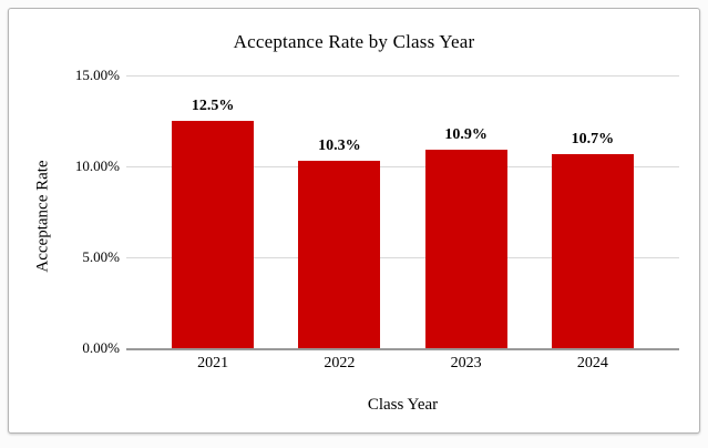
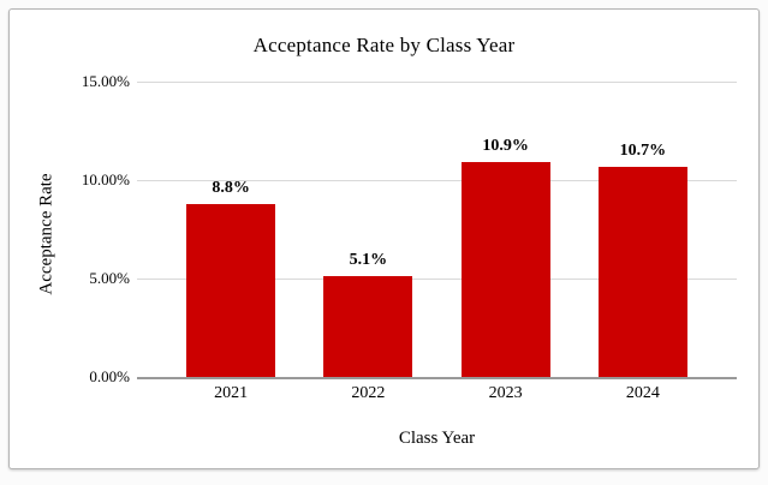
2021: 12.5% -> 8.8%
2022: 10.3% -> 5.1%
